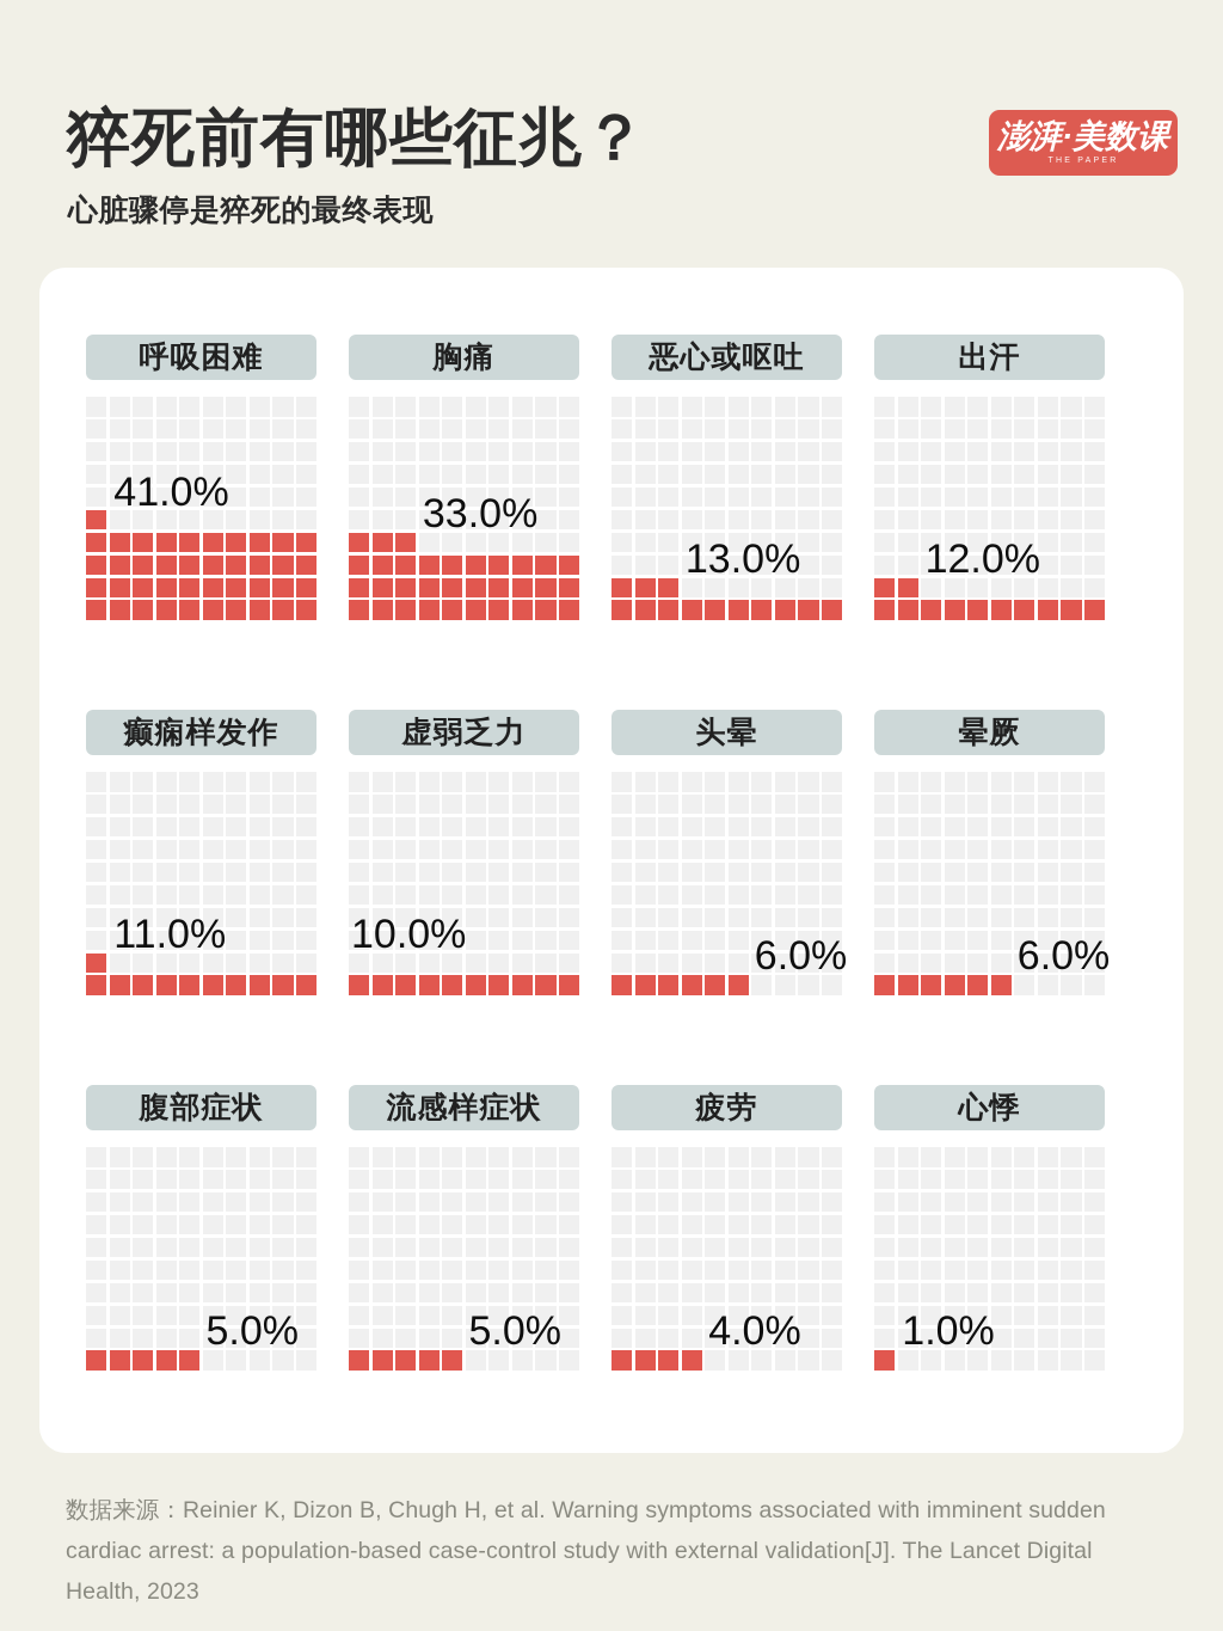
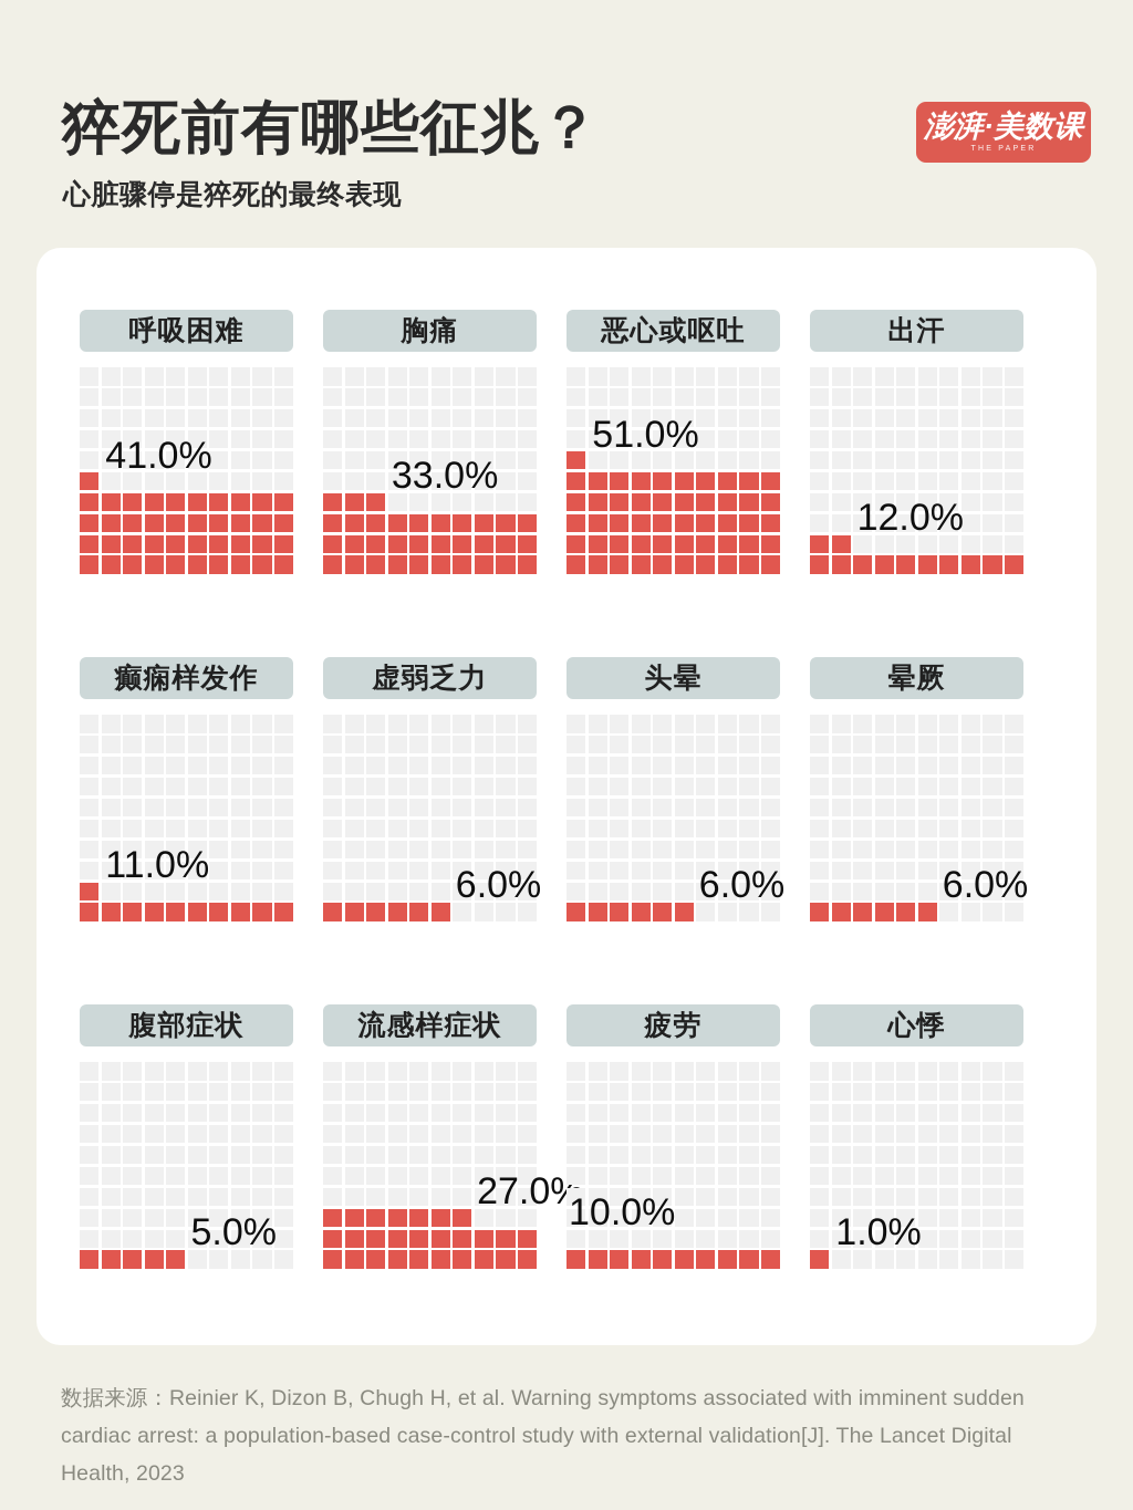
恶心或呕吐: 13.0% -> 51.0%
虚弱乏力: 10.0% -> 6.0%
流感样症状: 5.0% -> 27.0%
疲劳: 4.0% -> 10.0%
